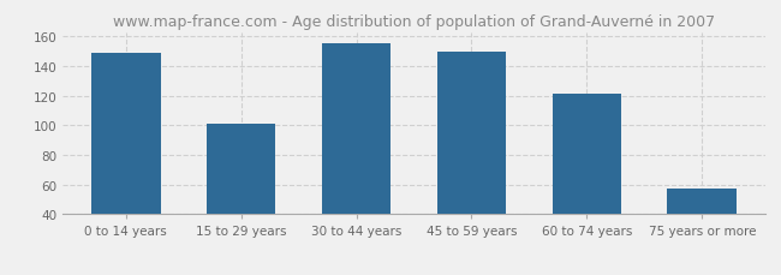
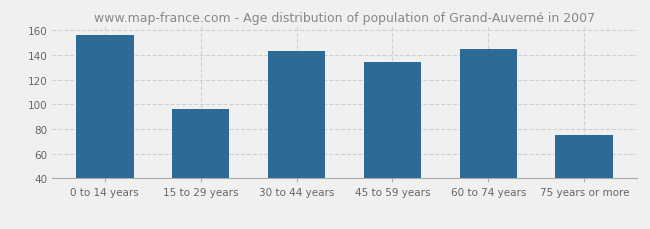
0 to 14 years: 149 -> 156
15 to 29 years: 101 -> 96
30 to 44 years: 155 -> 143
45 to 59 years: 150 -> 134
60 to 74 years: 121 -> 145
75 years or more: 57 -> 75
